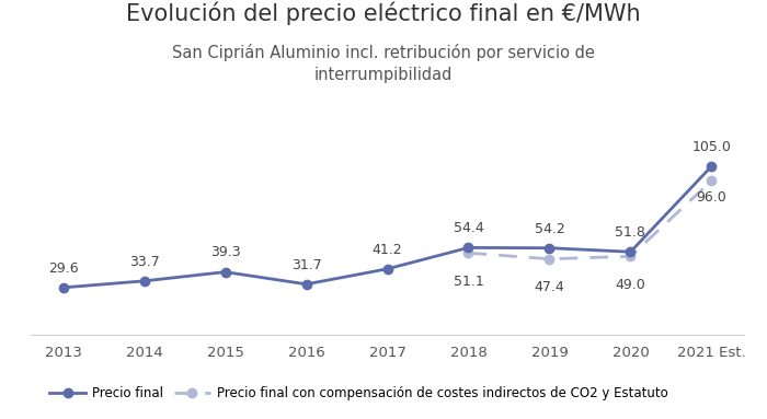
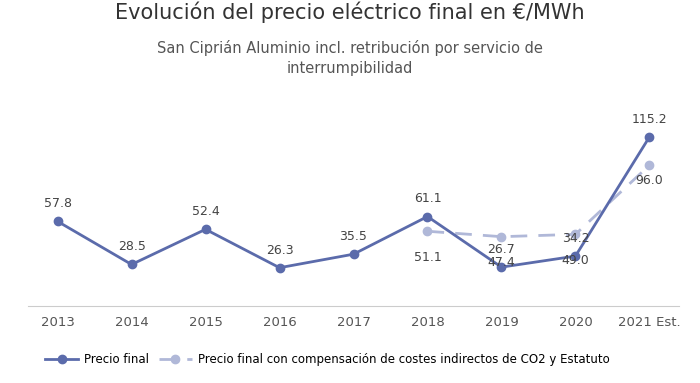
Precio final/2013: 29.6 -> 57.8
Precio final/2014: 33.7 -> 28.5
Precio final/2015: 39.3 -> 52.4
Precio final/2016: 31.7 -> 26.3
Precio final/2017: 41.2 -> 35.5
Precio final/2018: 54.4 -> 61.1
Precio final/2019: 54.2 -> 26.7
Precio final/2020: 51.8 -> 34.2
Precio final/2021 Est.: 105.0 -> 115.2
